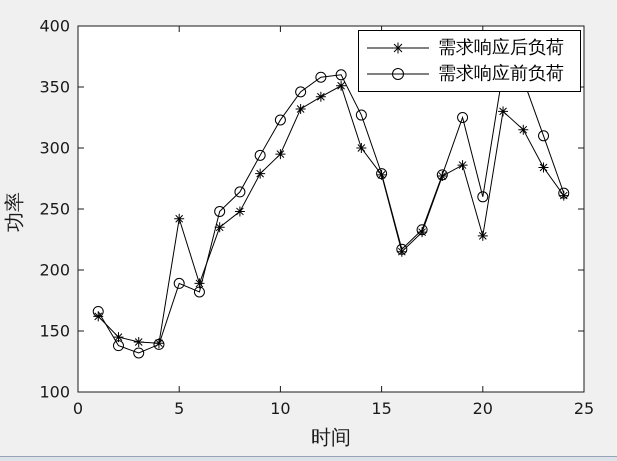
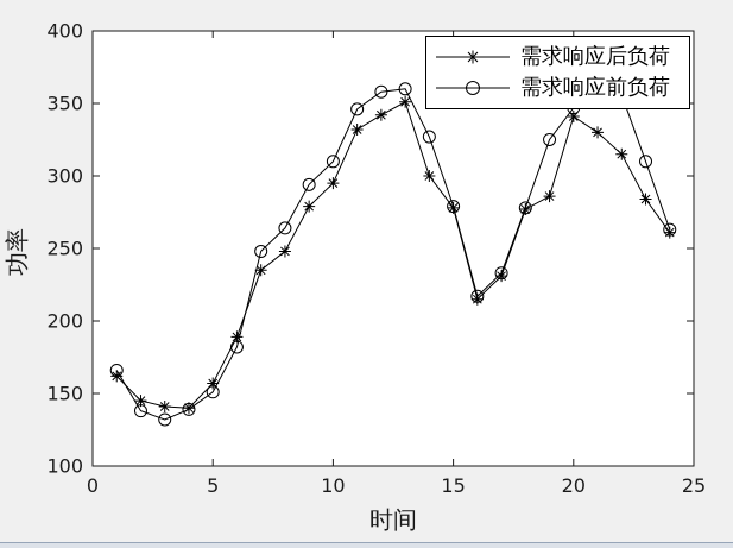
需求响应后负荷/5: 242 -> 157
需求响应前负荷/5: 189 -> 151
需求响应前负荷/10: 323 -> 310
需求响应后负荷/20: 228 -> 341
需求响应前负荷/20: 260 -> 347
